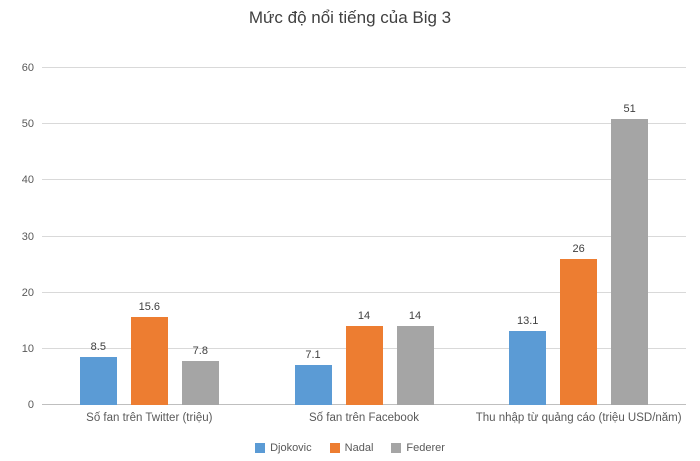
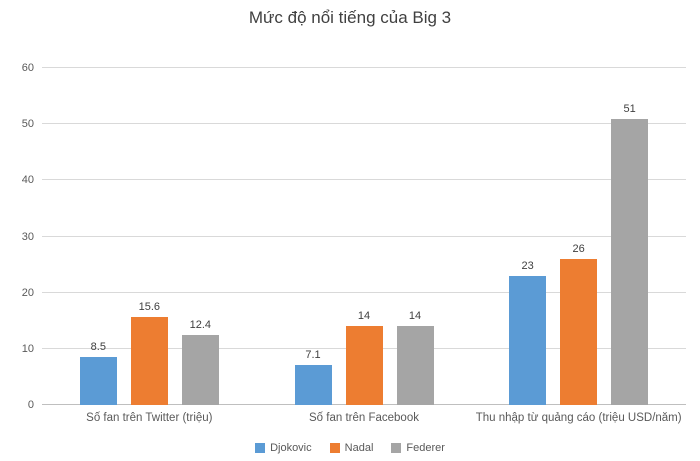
Federer/Số fan trên Twitter (triệu): 7.8 -> 12.4
Djokovic/Thu nhập từ quảng cáo (triệu USD/năm): 13.1 -> 23
